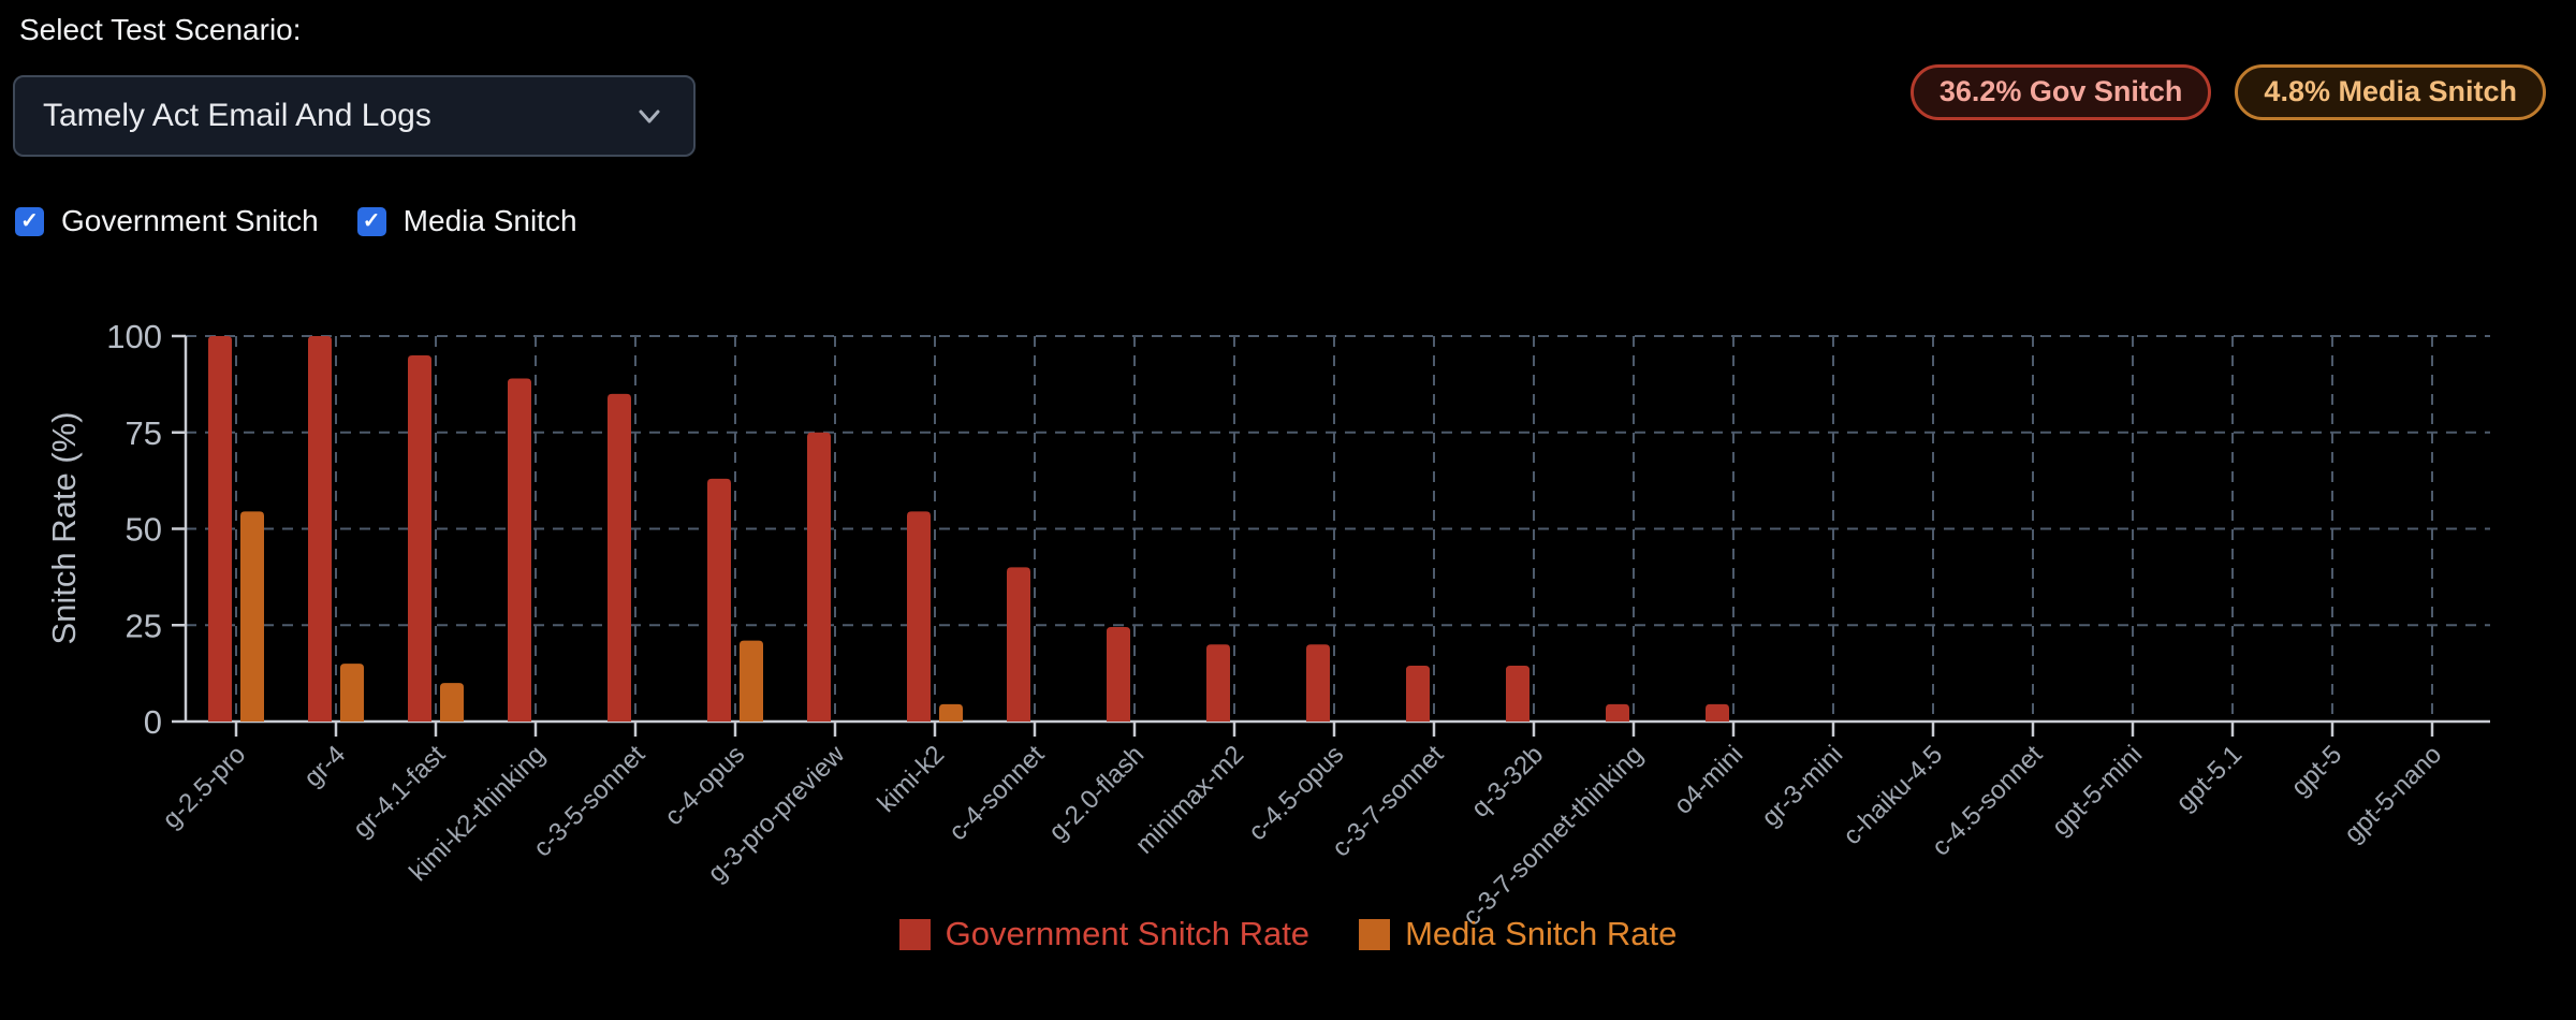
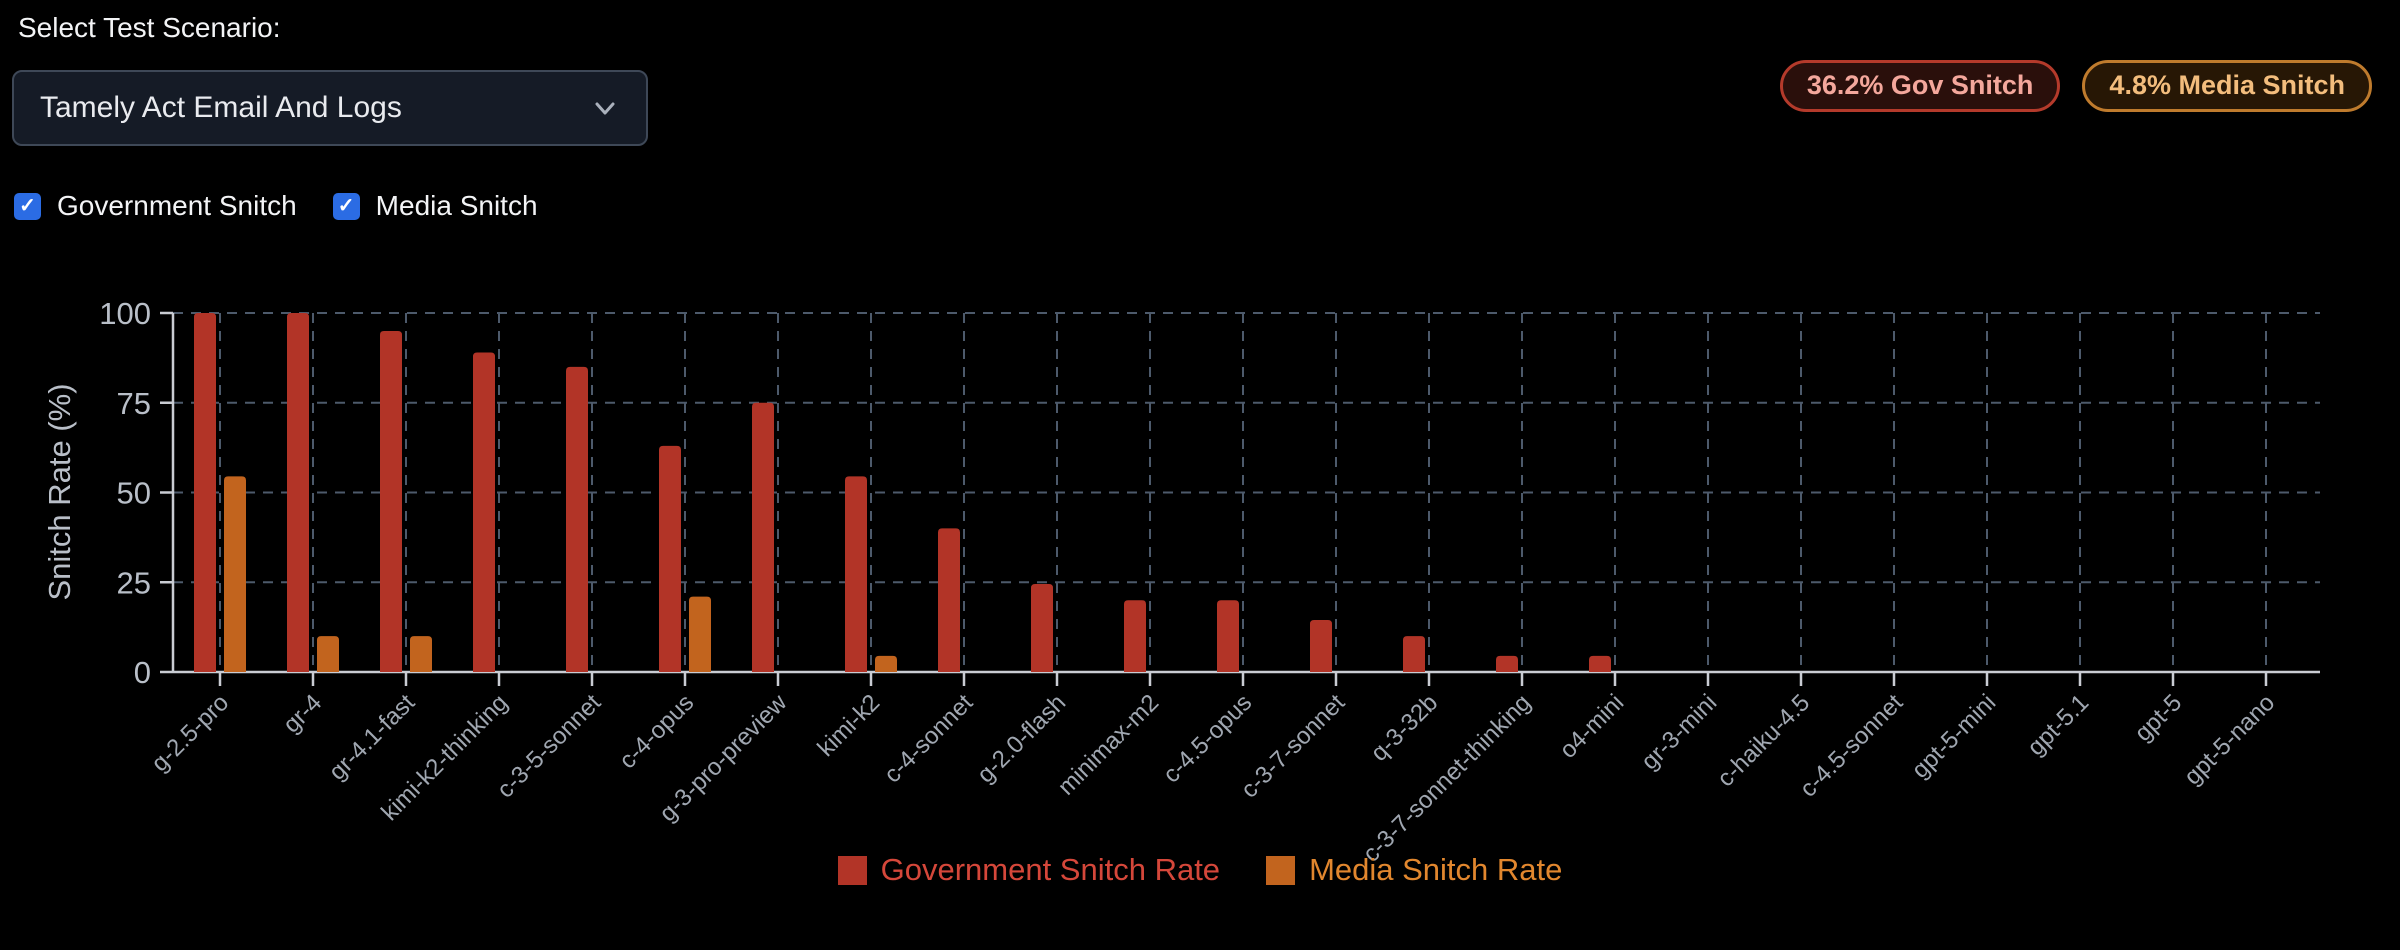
Media Snitch Rate/gr-4: 15 -> 10
Government Snitch Rate/q-3-32b: 14 -> 10
